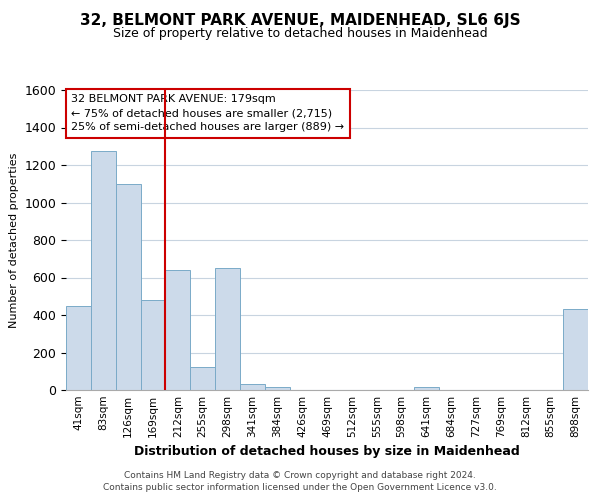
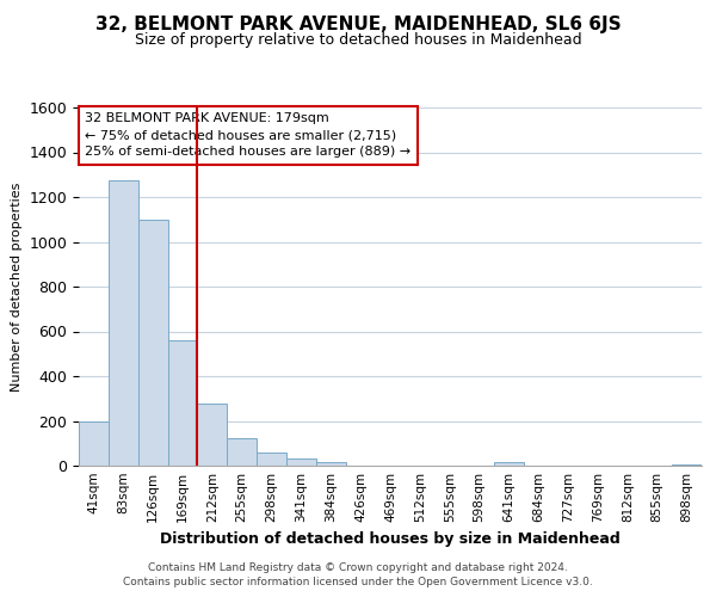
41sqm: 450 -> 200
169sqm: 480 -> 560
212sqm: 640 -> 280
298sqm: 650 -> 60
898sqm: 430 -> 10
